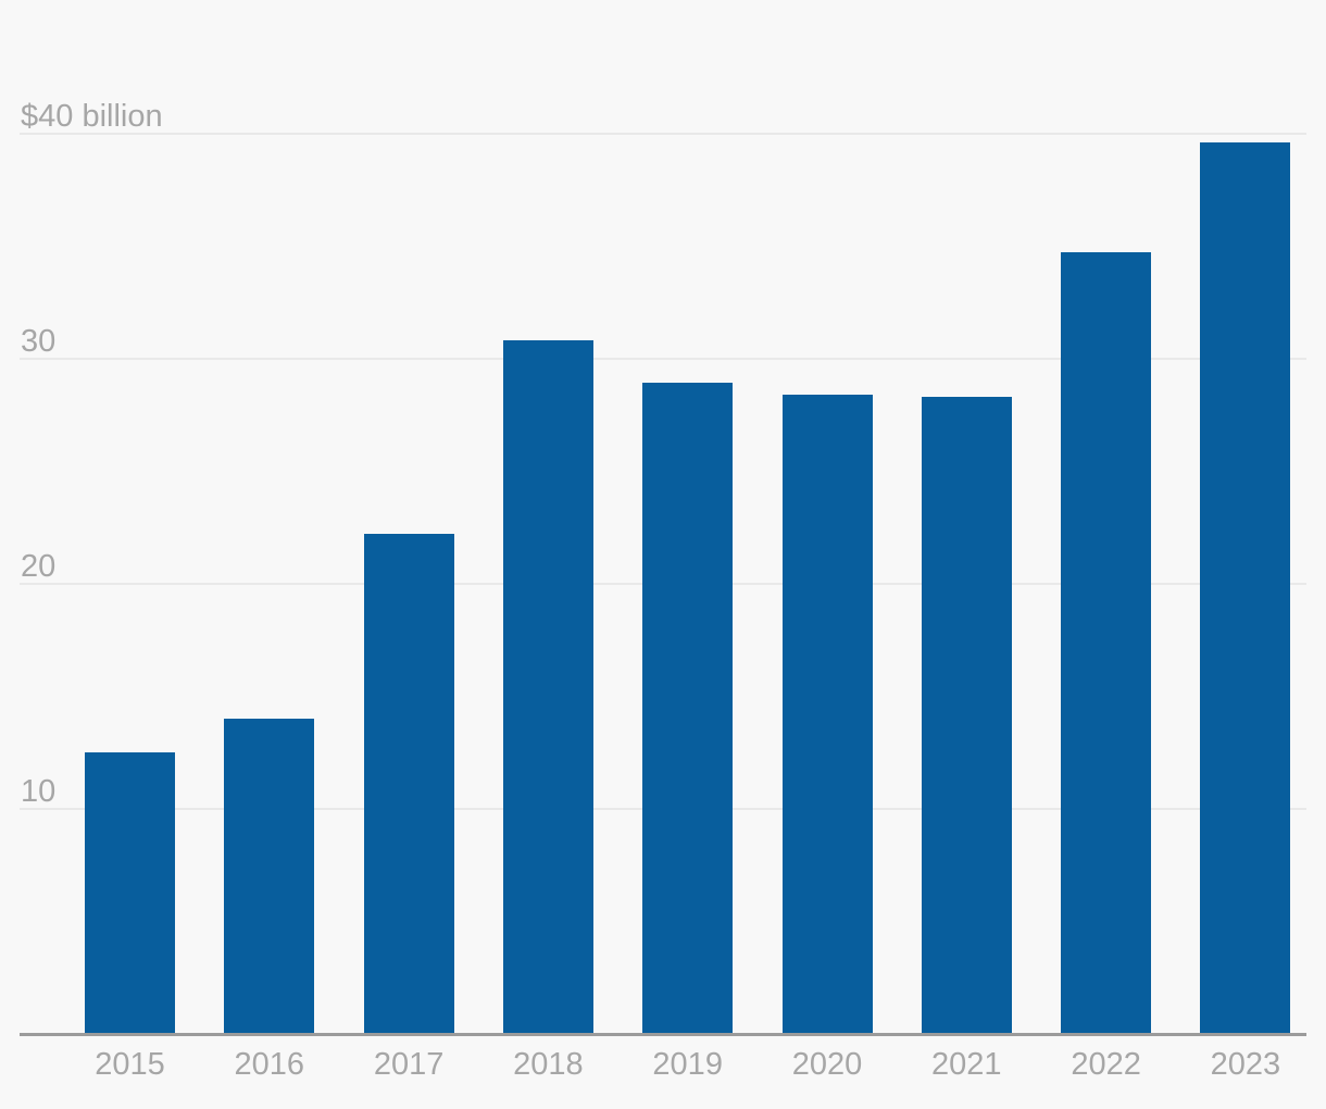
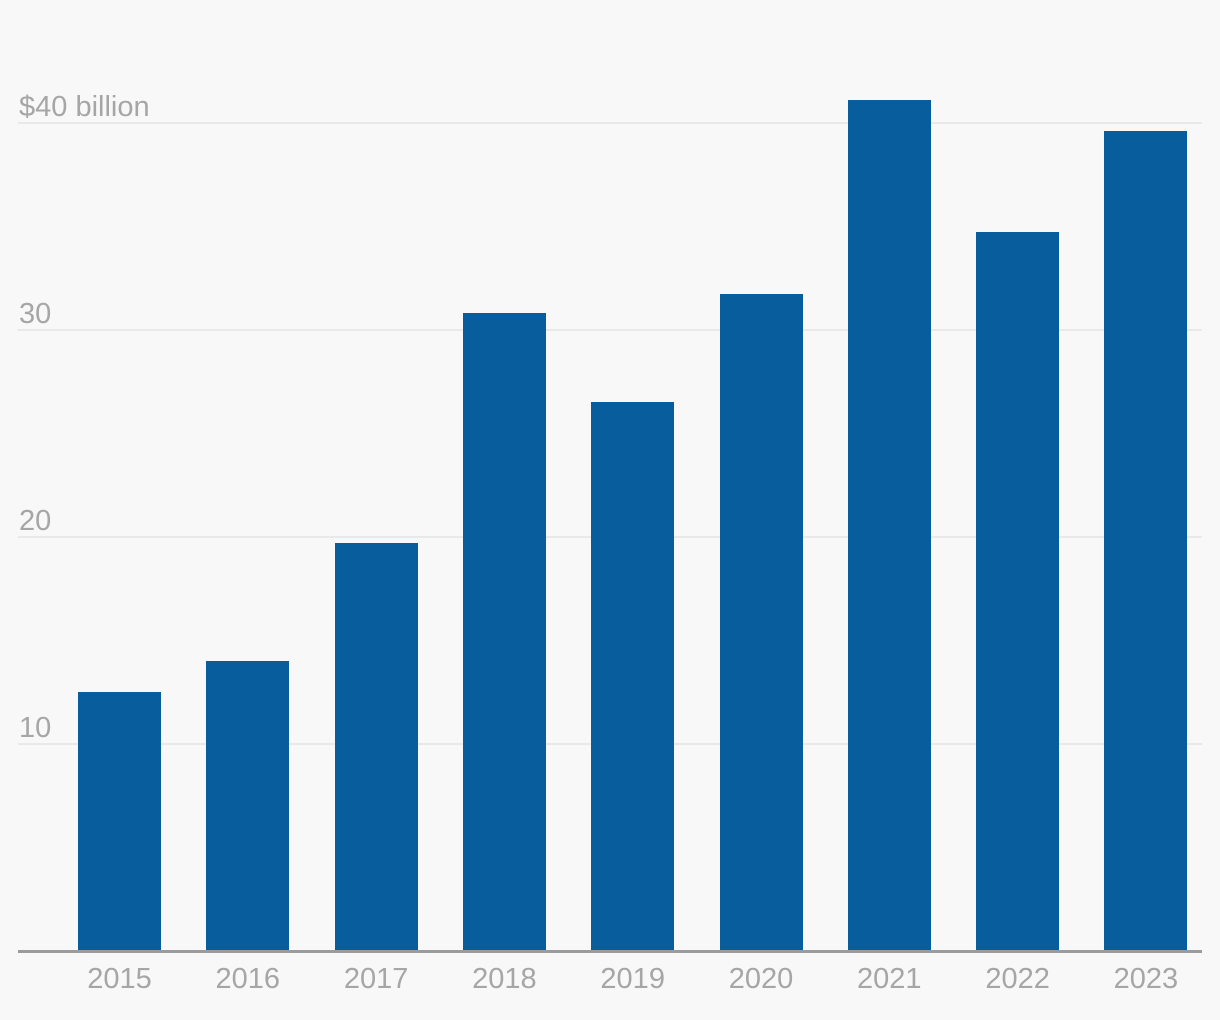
2017: 22.2 -> 19.7
2019: 28.9 -> 26.5
2020: 28.4 -> 31.7
2021: 28.3 -> 41.1
